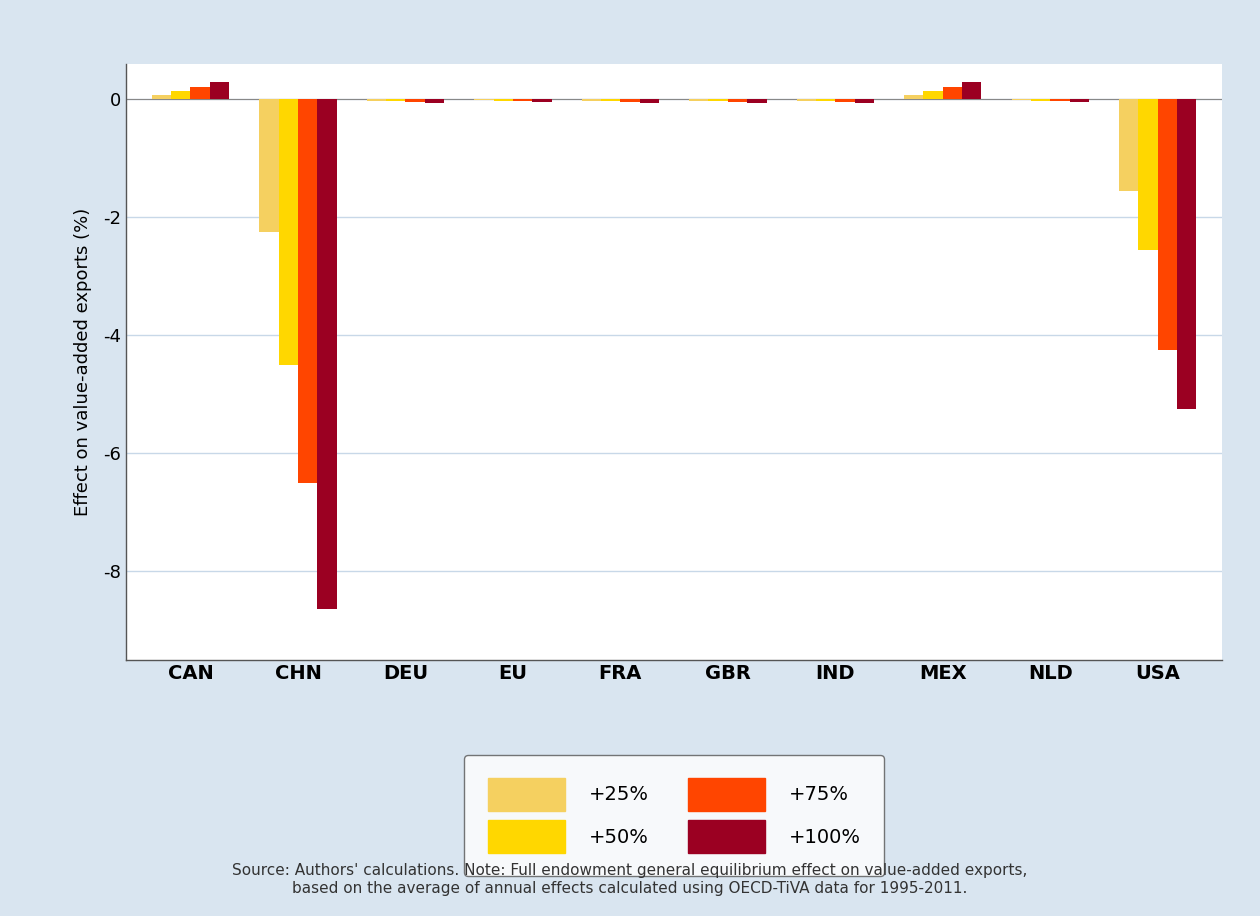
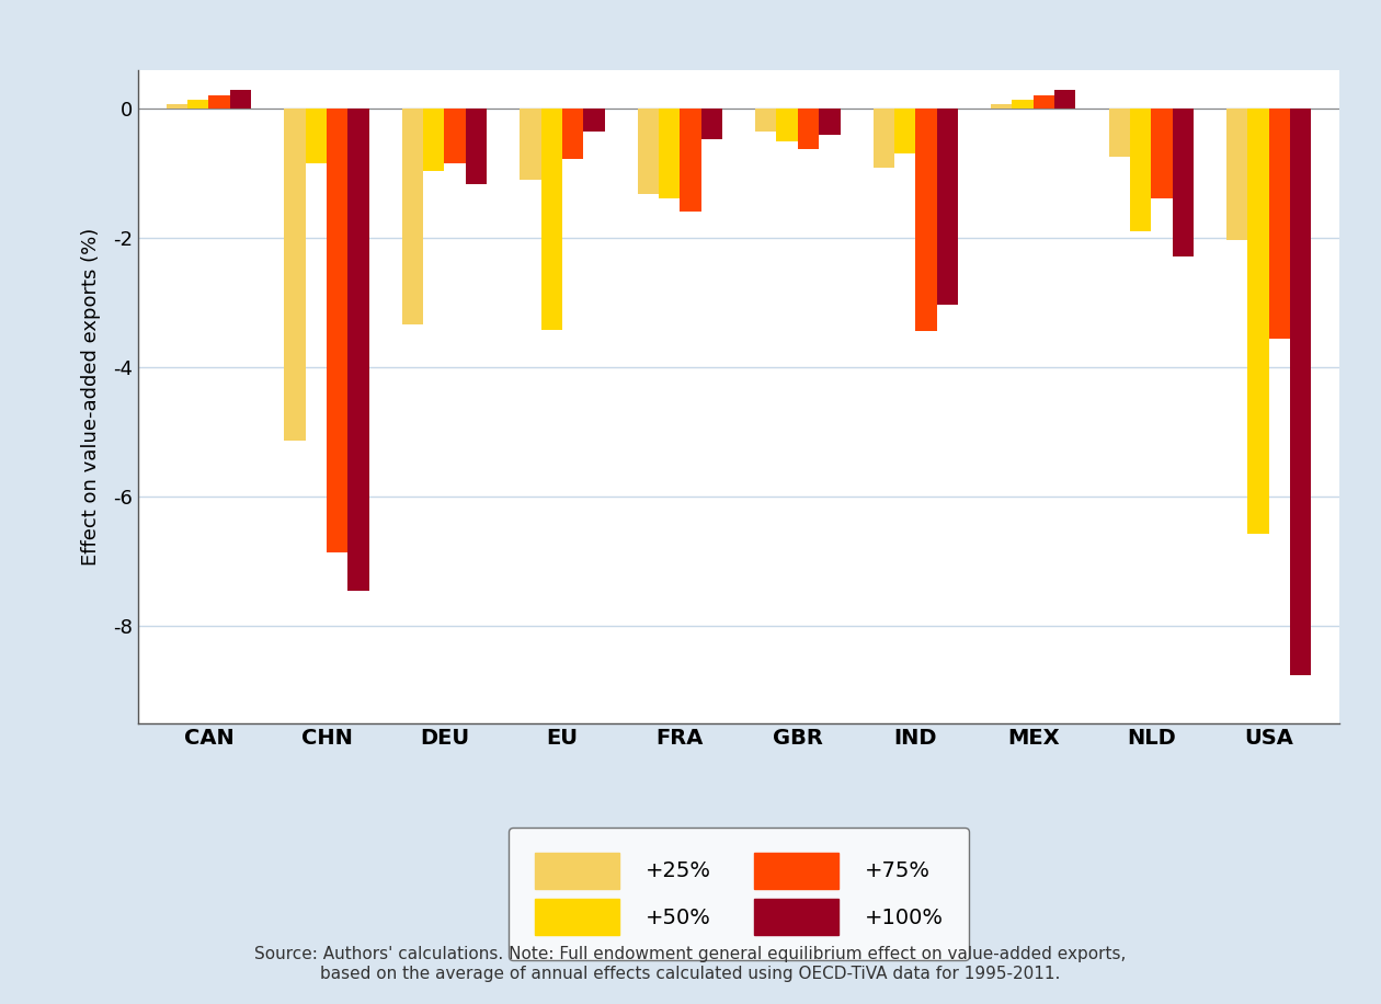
+25%/CHN: -2.25 -> -5.14
+50%/CHN: -4.50 -> -0.84
+75%/CHN: -6.50 -> -6.86
+100%/CHN: -8.65 -> -7.46
+25%/DEU: -0.02 -> -3.34
+50%/DEU: -0.03 -> -0.96
+75%/DEU: -0.04 -> -0.84
+100%/DEU: -0.06 -> -1.16
+25%/EU: -0.01 -> -1.10
+50%/EU: -0.02 -> -3.42
+75%/EU: -0.03 -> -0.78
+100%/EU: -0.04 -> -0.34
+25%/FRA: -0.02 -> -1.32
+50%/FRA: -0.03 -> -1.38
+75%/FRA: -0.04 -> -1.58
+100%/FRA: -0.06 -> -0.46
+25%/GBR: -0.02 -> -0.34
+50%/GBR: -0.03 -> -0.50
+75%/GBR: -0.04 -> -0.62
+100%/GBR: -0.06 -> -0.40
+25%/IND: -0.02 -> -0.90
+50%/IND: -0.03 -> -0.68
+75%/IND: -0.04 -> -3.44
+100%/IND: -0.06 -> -3.02
+25%/NLD: -0.01 -> -0.74
+50%/NLD: -0.02 -> -1.90
+75%/NLD: -0.03 -> -1.38
+100%/NLD: -0.04 -> -2.28
+25%/USA: -1.55 -> -2.02
+50%/USA: -2.55 -> -6.58
+75%/USA: -4.25 -> -3.56
+100%/USA: -5.25 -> -8.76
